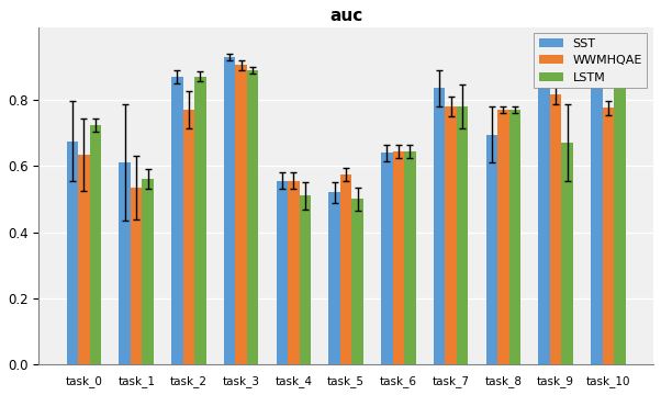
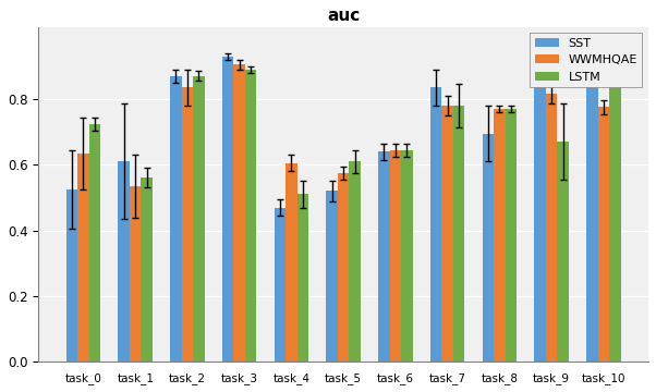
SST/task_0: 0.675 -> 0.525
WWMHQAE/task_2: 0.770 -> 0.835
SST/task_4: 0.555 -> 0.470
WWMHQAE/task_4: 0.555 -> 0.605
LSTM/task_5: 0.500 -> 0.610
